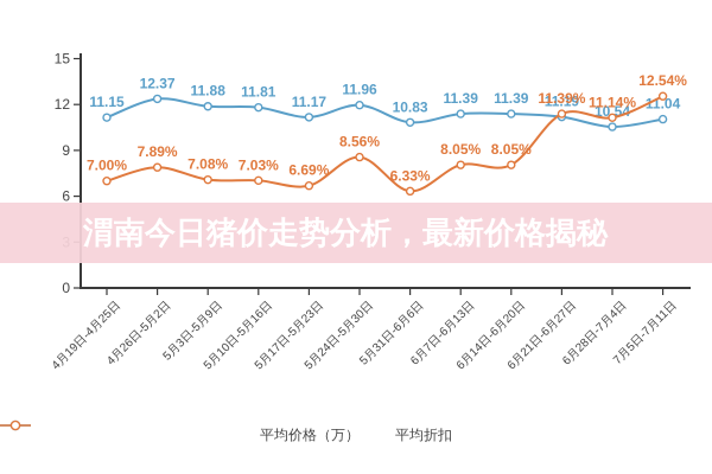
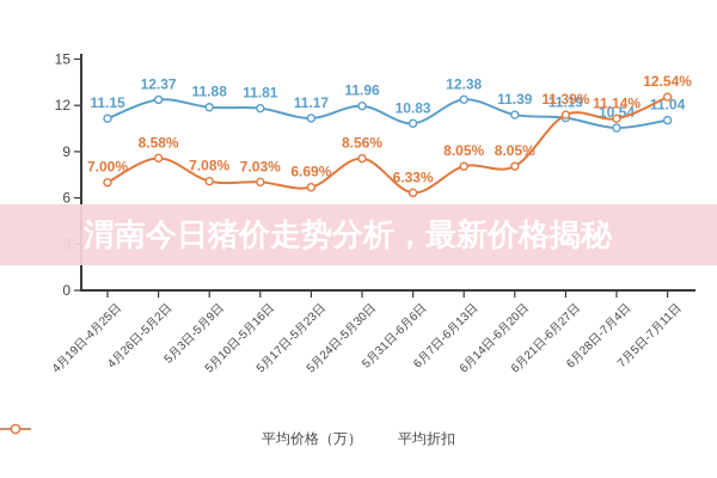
平均折扣/4月26日-5月2日: 7.89% -> 8.58%
平均价格（万）/6月7日-6月13日: 11.39 -> 12.38
